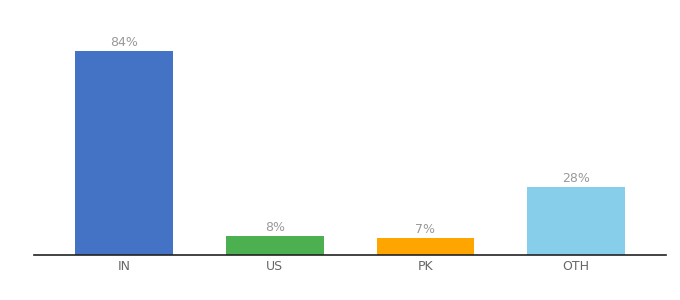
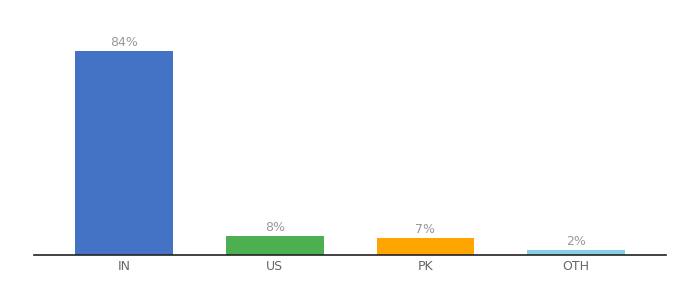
OTH: 28% -> 2%
